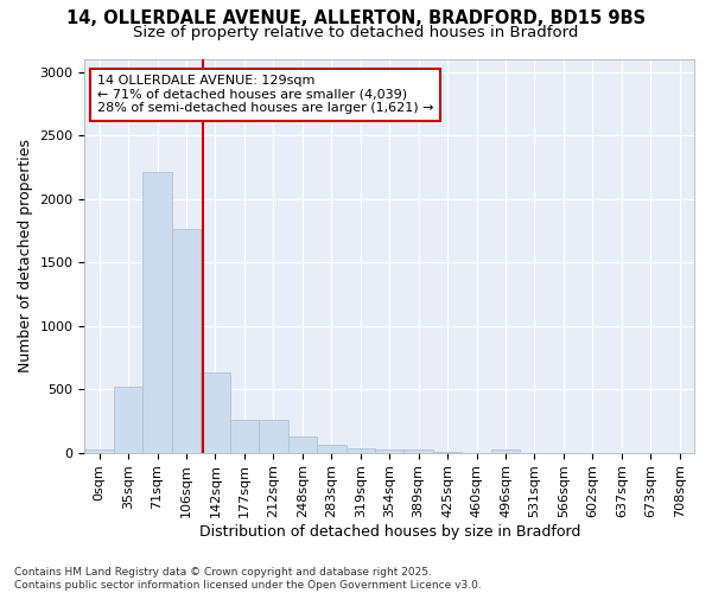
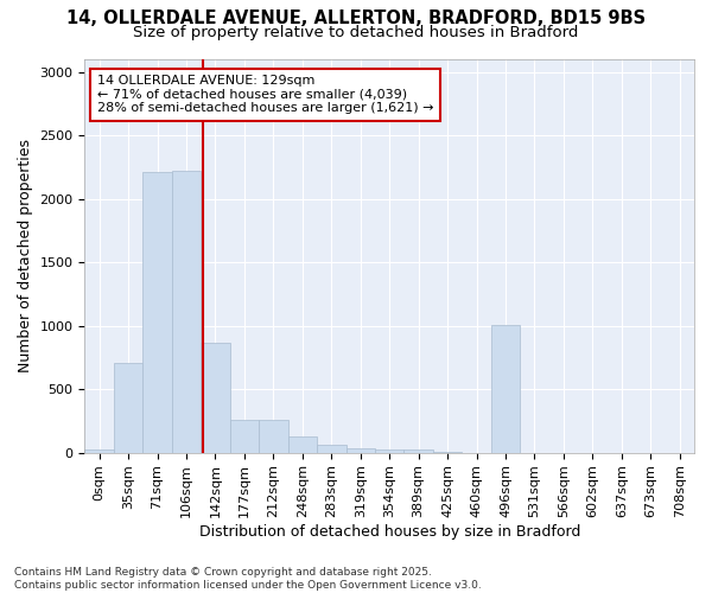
35sqm: 520 -> 710
106sqm: 1760 -> 2220
142sqm: 640 -> 870
496sqm: 20 -> 1010
